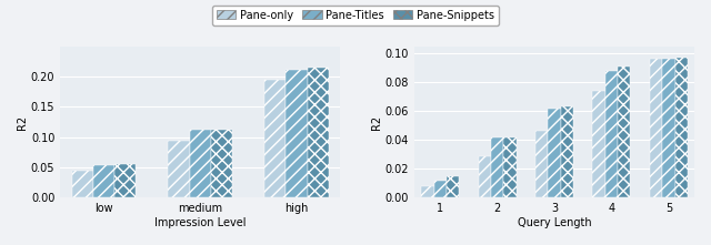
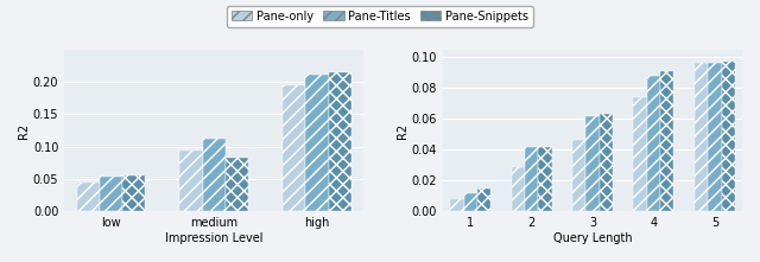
Pane-Snippets/medium: 0.113 -> 0.082
